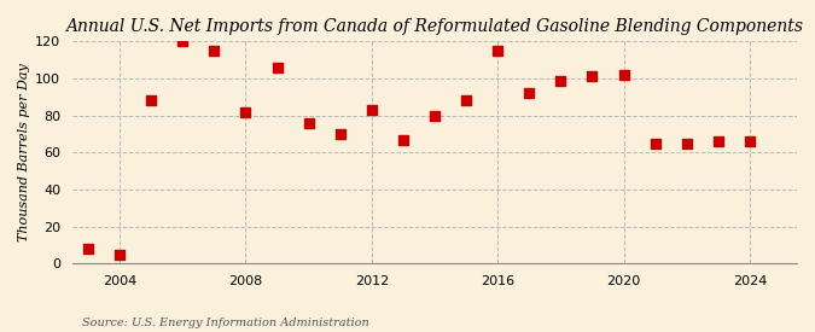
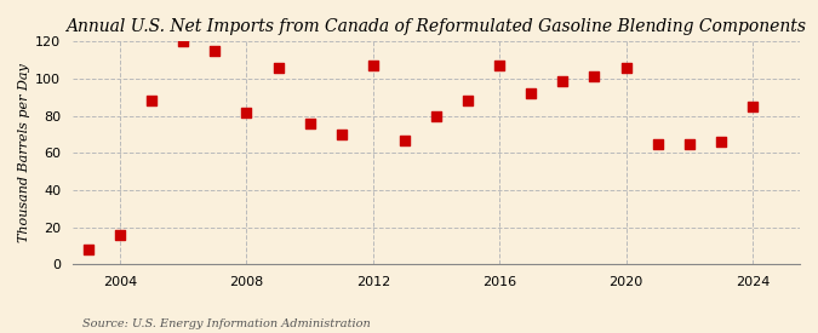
2004: 5 -> 16
2012: 83 -> 107
2016: 115 -> 107
2020: 102 -> 106
2024: 66 -> 85
